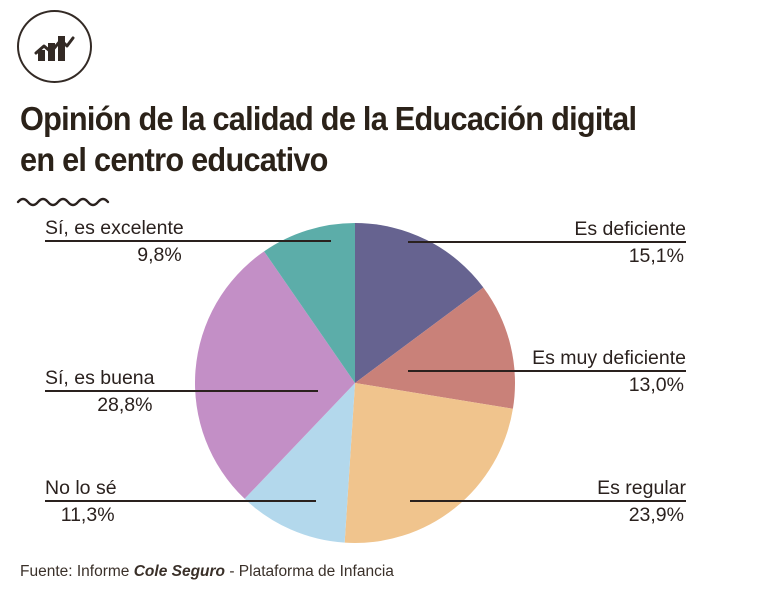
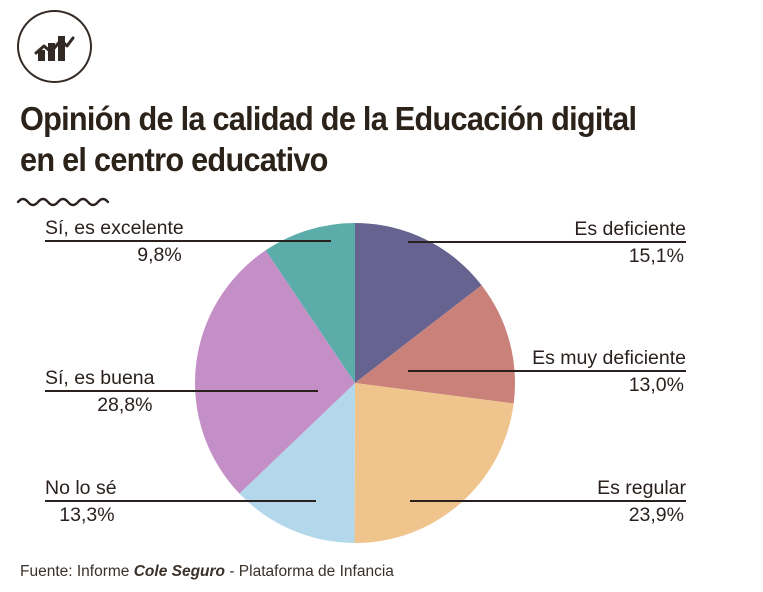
No lo sé: 11,3% -> 13,3%
